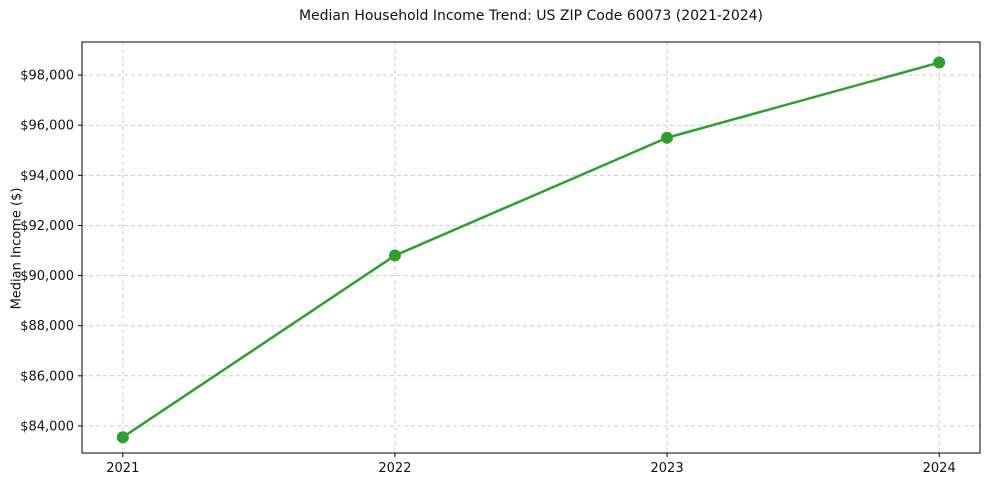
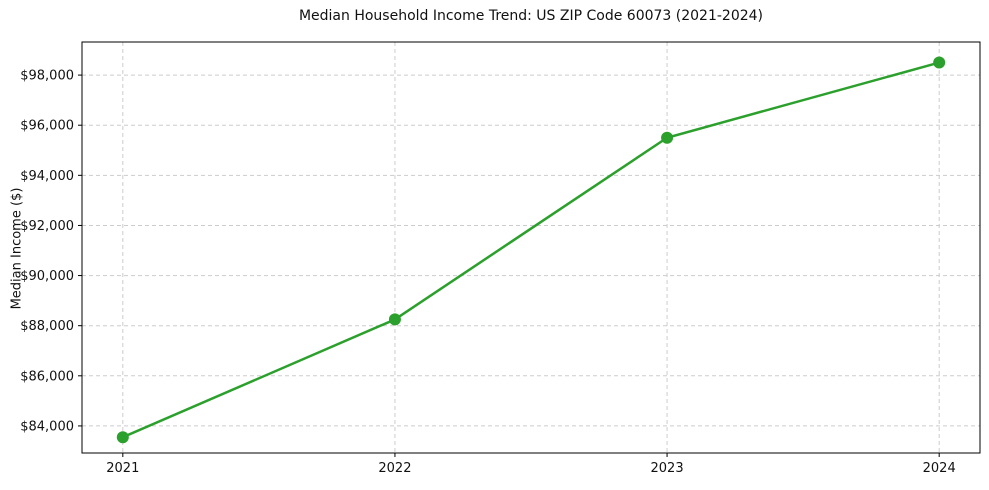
2022: $90800 -> $88200
